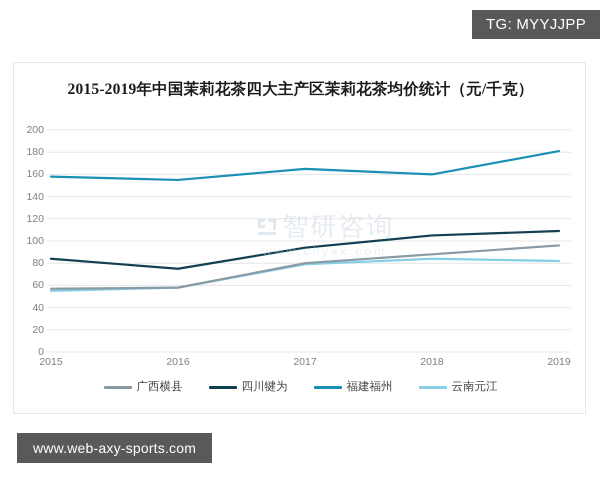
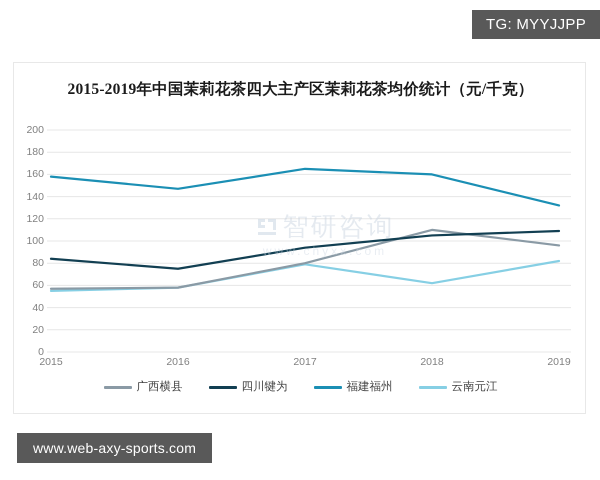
福建福州/2016: 155 -> 147
广西横县/2018: 88 -> 110
云南元江/2018: 84 -> 62
福建福州/2019: 181 -> 132
